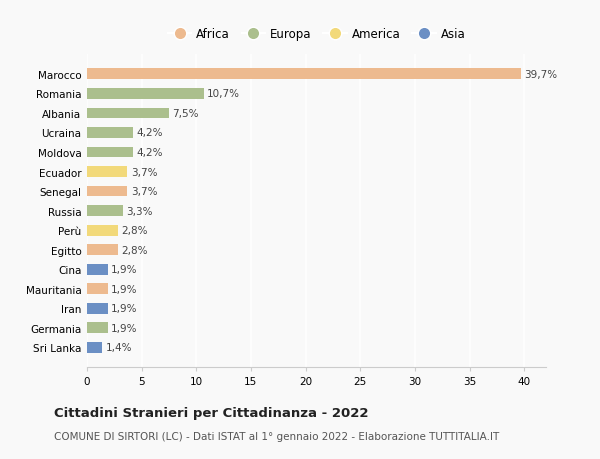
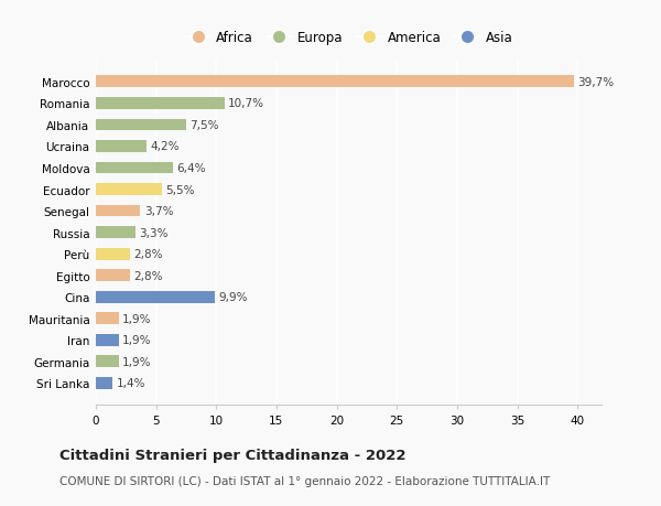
Moldova: 4,2% -> 6,4%
Ecuador: 3,7% -> 5,5%
Cina: 1,9% -> 9,9%
